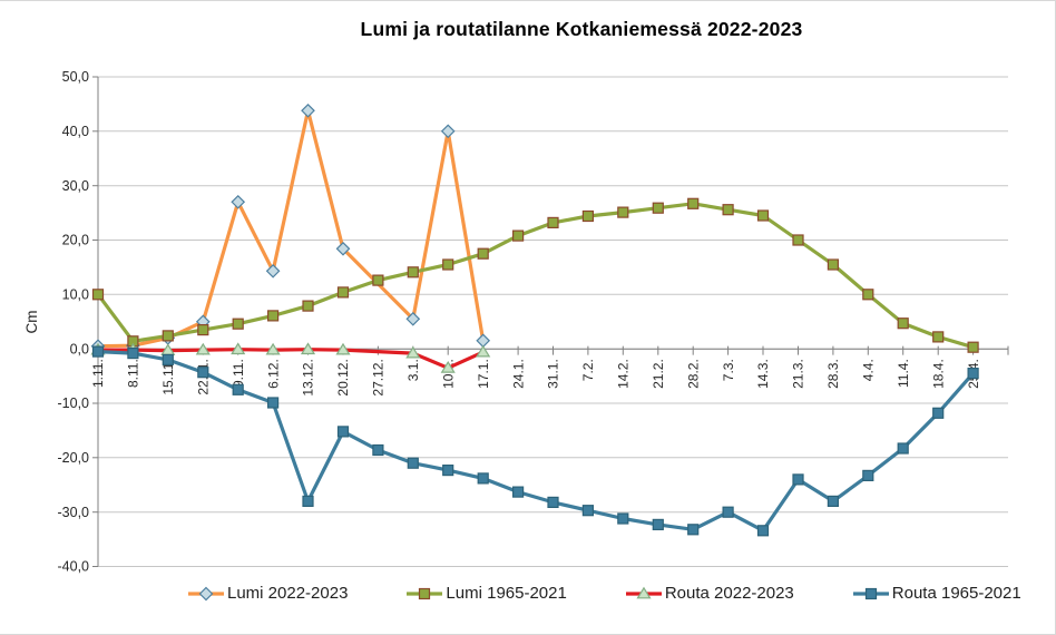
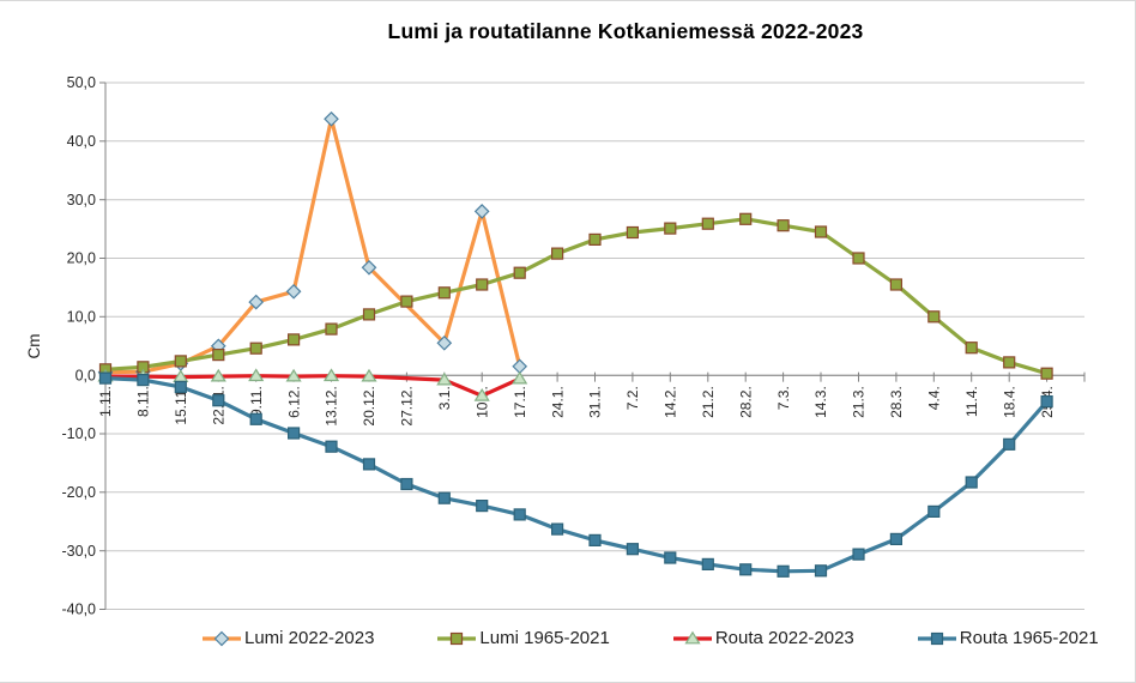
Lumi 1965-2021/1.11.: 10 -> 1
Lumi 2022-2023/29.11.: 27 -> 12
Routa 1965-2021/13.12.: -28 -> -12
Lumi 2022-2023/10.1.: 40 -> 28
Routa 1965-2021/7.3.: -30 -> -34
Routa 1965-2021/21.3.: -24 -> -31
